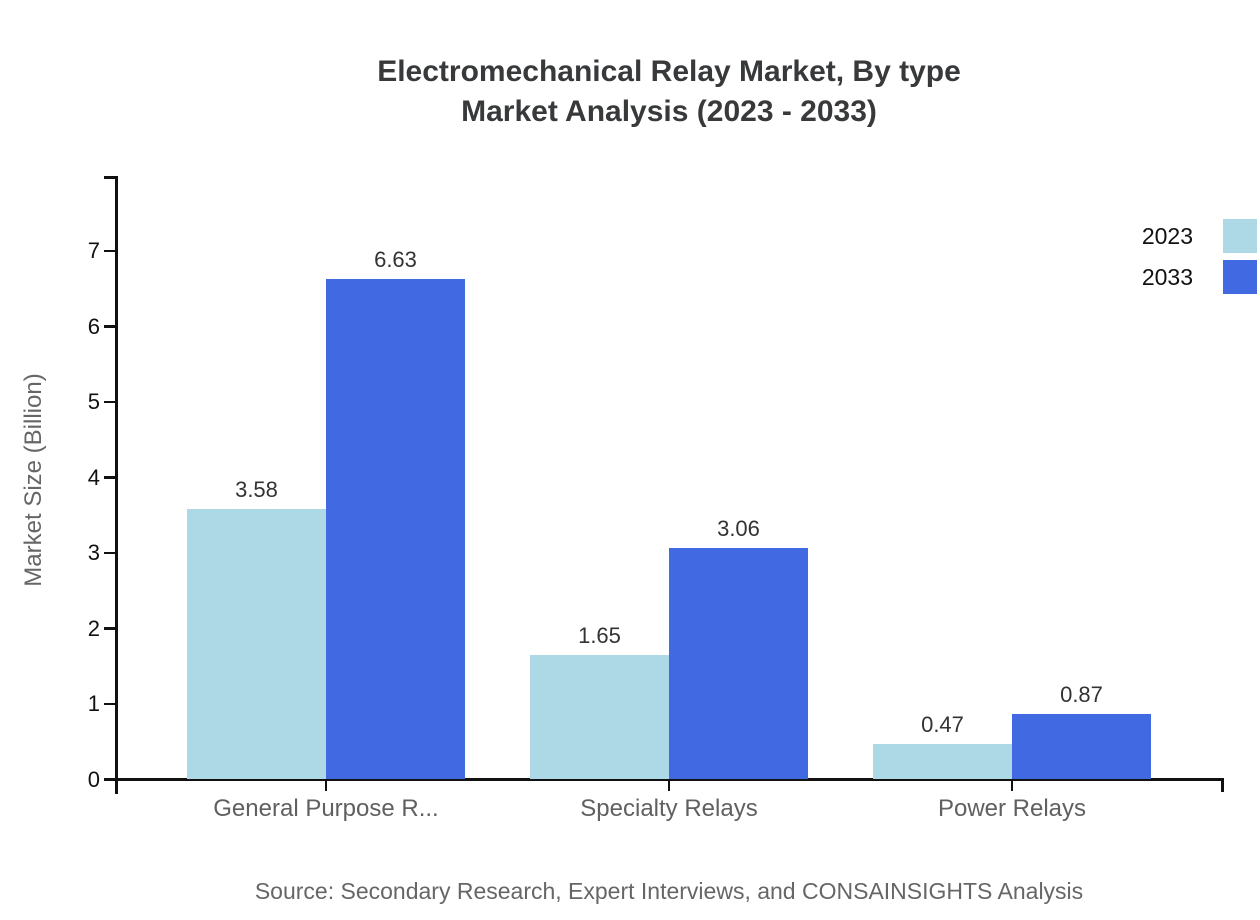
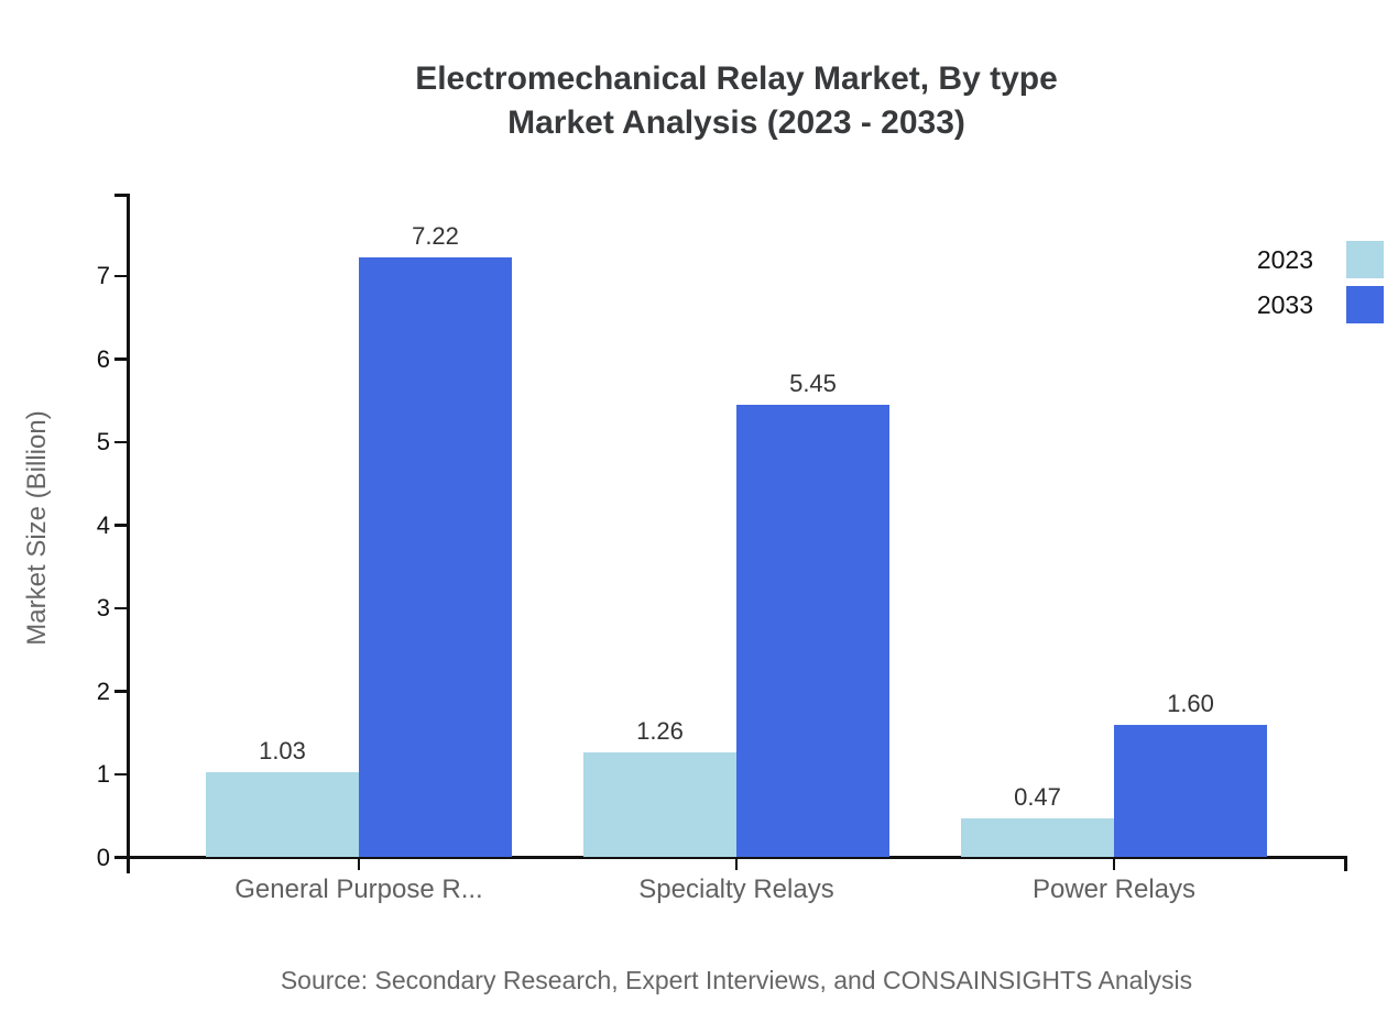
2023/General Purpose R...: 3.58 -> 1.03
2033/General Purpose R...: 6.63 -> 7.22
2023/Specialty Relays: 1.65 -> 1.26
2033/Specialty Relays: 3.06 -> 5.45
2033/Power Relays: 0.87 -> 1.60
